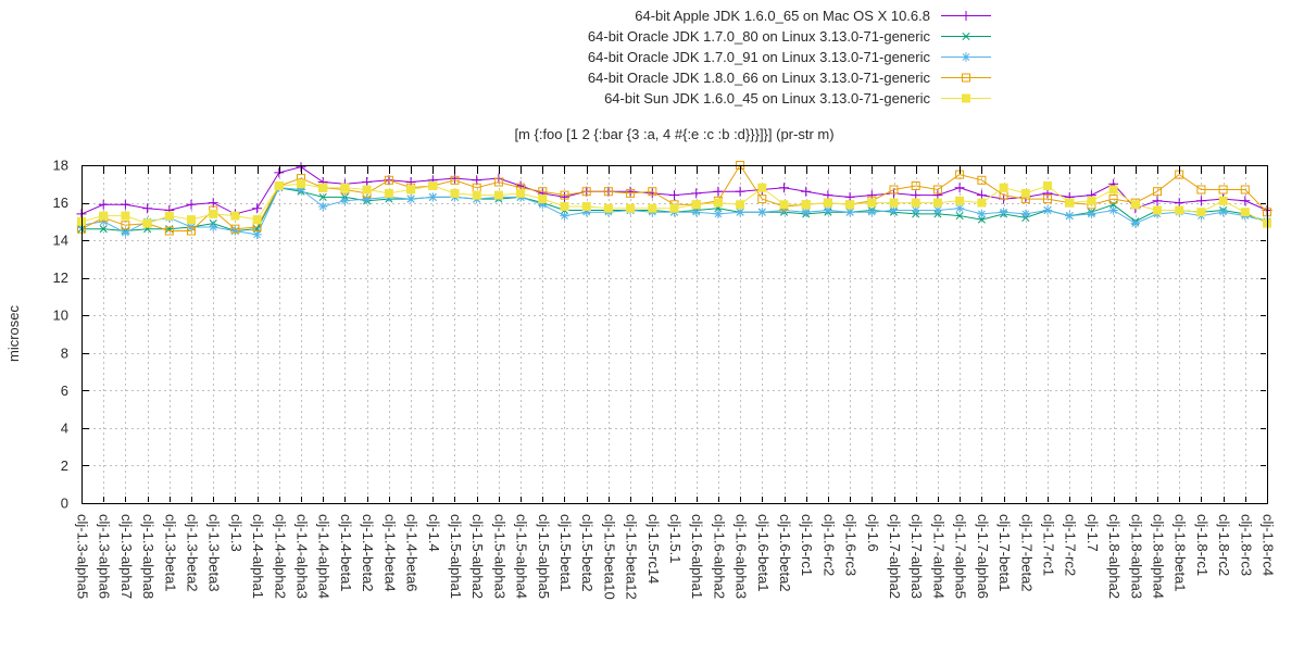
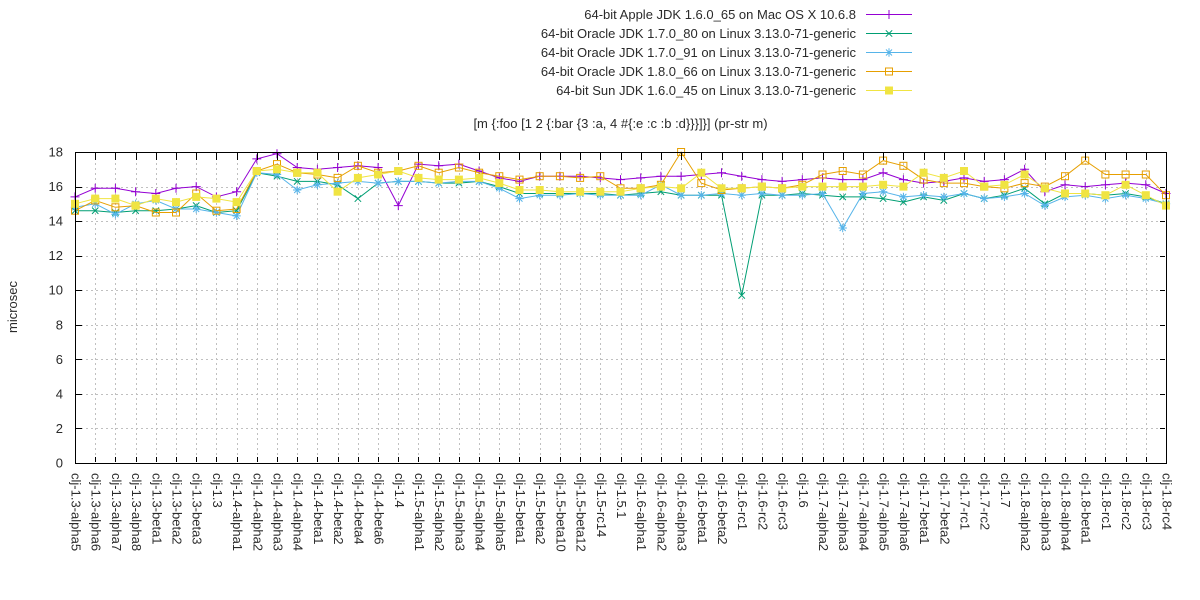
64-bit Sun JDK 1.6.0_45 on Linux 3.13.0-71-generic/clj-1.4-beta2: 16.7 -> 15.7
64-bit Oracle JDK 1.7.0_80 on Linux 3.13.0-71-generic/clj-1.4-beta4: 16.2 -> 15.3
64-bit Apple JDK 1.6.0_65 on Mac OS X 10.6.8/clj-1.4: 17.2 -> 14.9
64-bit Oracle JDK 1.7.0_91 on Linux 3.13.0-71-generic/clj-1.6-alpha2: 15.4 -> 16.1
64-bit Oracle JDK 1.7.0_80 on Linux 3.13.0-71-generic/clj-1.6-rc1: 15.4 -> 9.7
64-bit Oracle JDK 1.7.0_91 on Linux 3.13.0-71-generic/clj-1.7-alpha3: 15.6 -> 13.6
